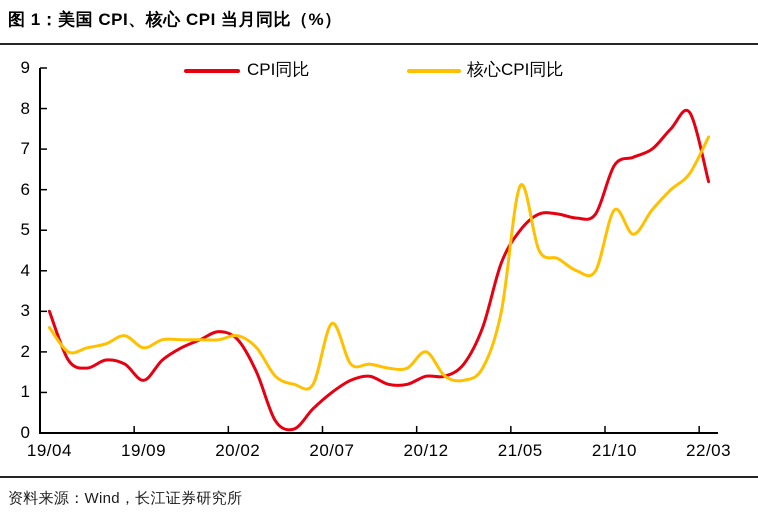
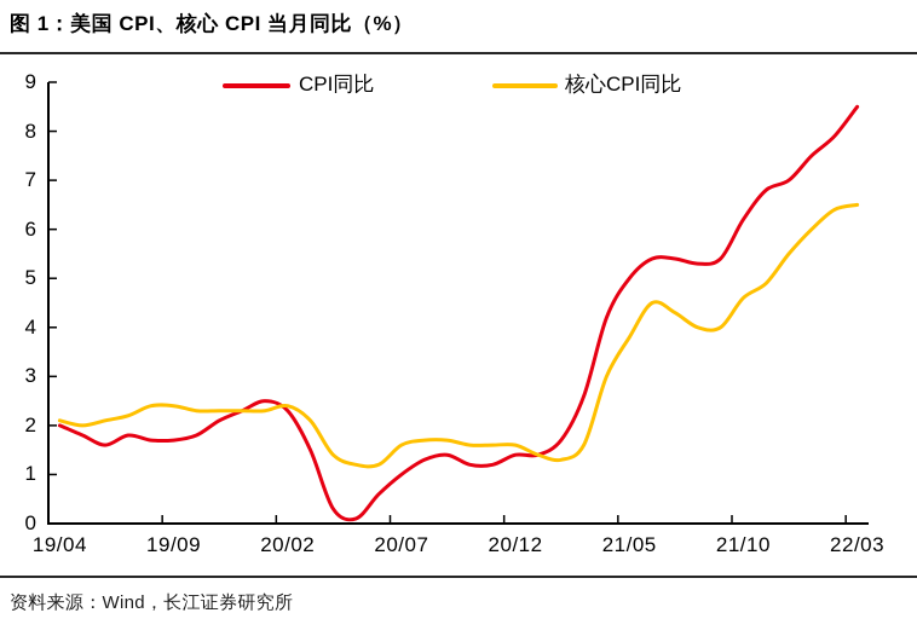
CPI同比/19/04: 3.0 -> 2.0
核心CPI同比/19/04: 2.6 -> 2.1
CPI同比/19/09: 1.3 -> 1.7
核心CPI同比/19/09: 2.1 -> 2.4
核心CPI同比/20/07: 2.7 -> 1.6
核心CPI同比/20/12: 2.0 -> 1.6
核心CPI同比/21/05: 6.1 -> 3.8
CPI同比/21/10: 6.6 -> 6.2
核心CPI同比/21/10: 5.5 -> 4.6
CPI同比/22/03: 6.2 -> 8.5
核心CPI同比/22/03: 7.3 -> 6.5
